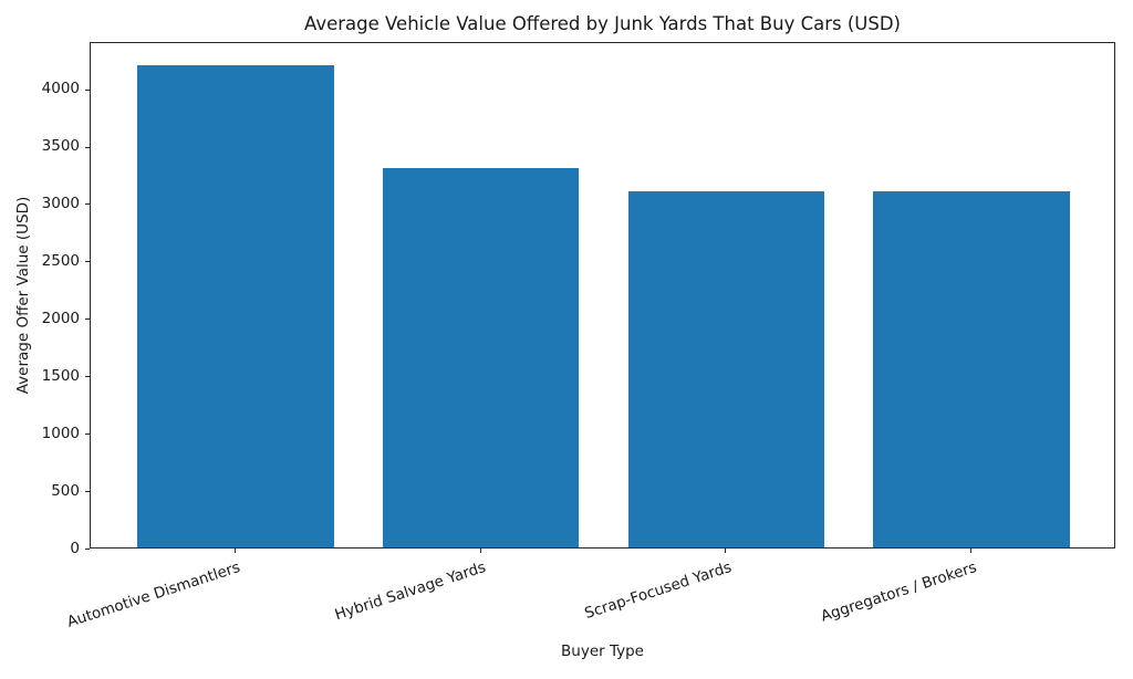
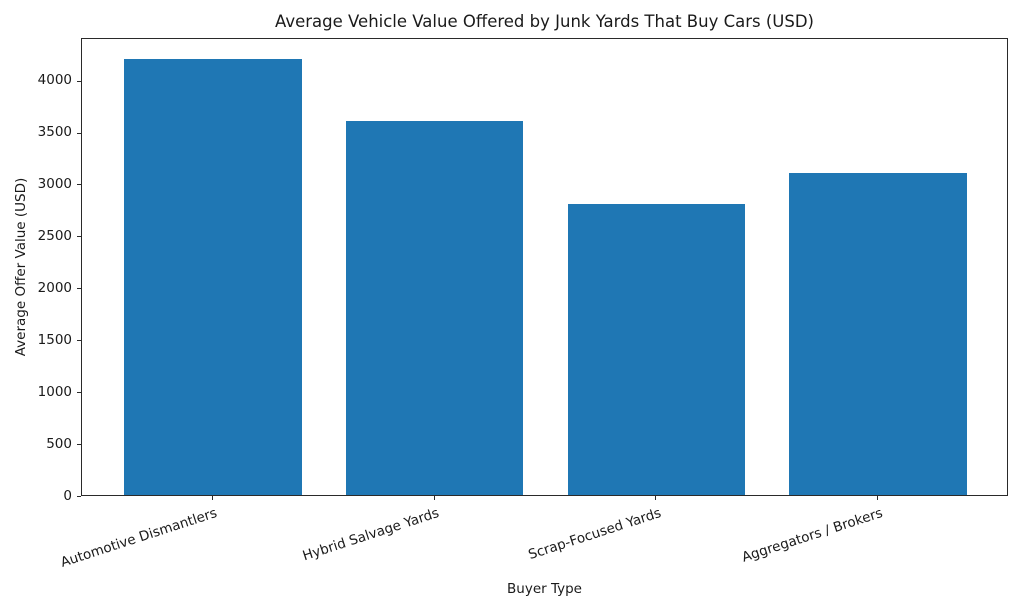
Hybrid Salvage Yards: 3300 -> 3600
Scrap-Focused Yards: 3100 -> 2800
